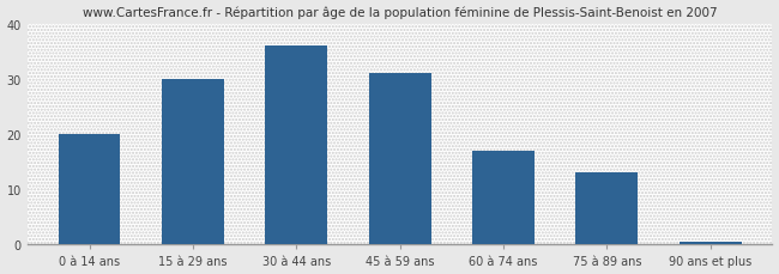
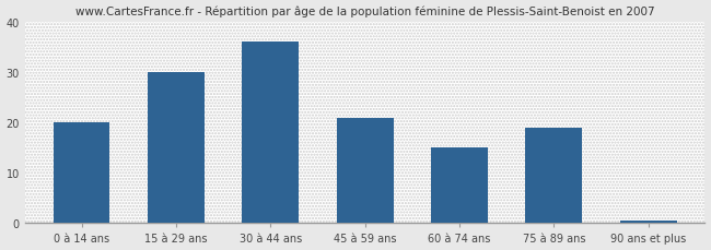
45 à 59 ans: 31.0 -> 21.0
60 à 74 ans: 17.0 -> 15.0
75 à 89 ans: 13.0 -> 19.0
